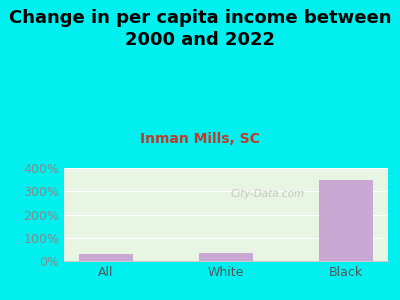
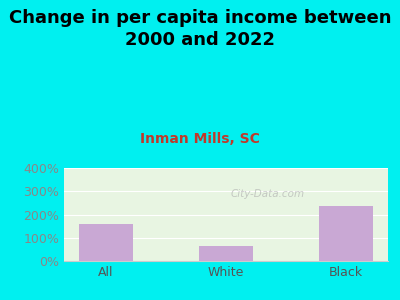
All: 30% -> 160%
White: 35% -> 65%
Black: 348% -> 235%
